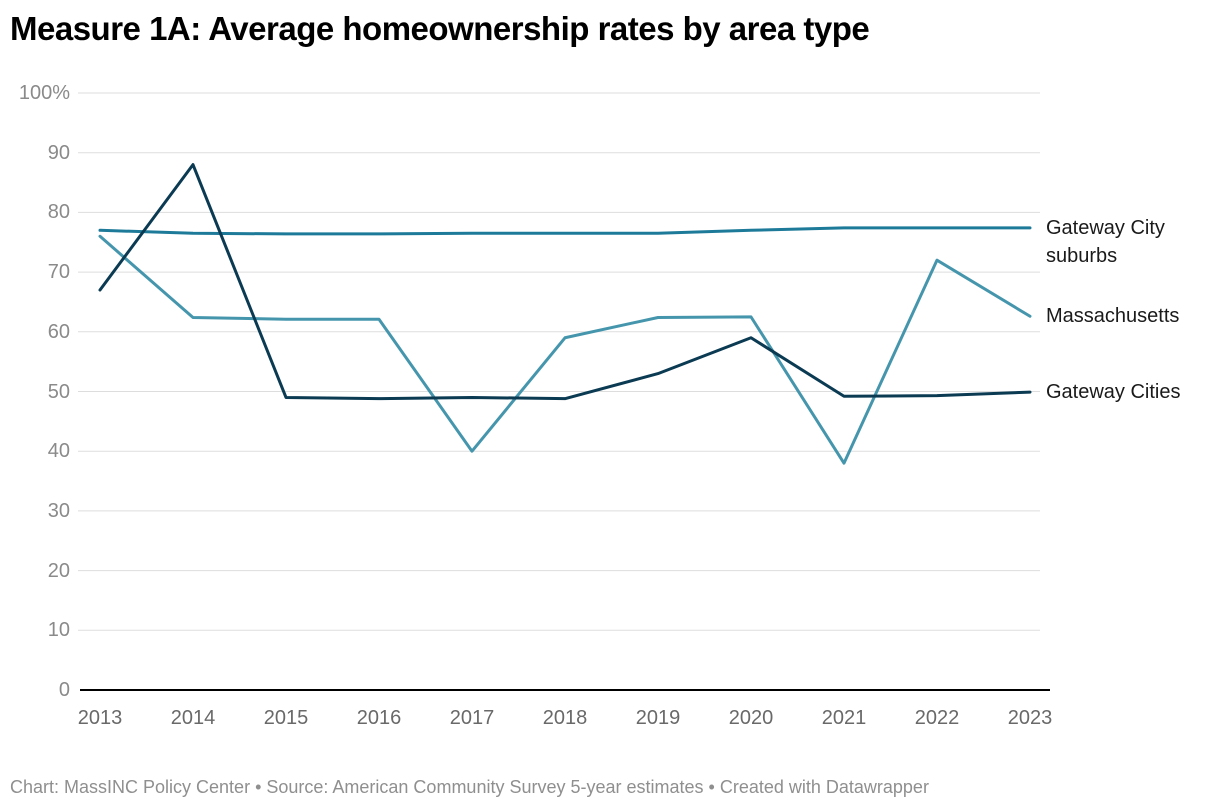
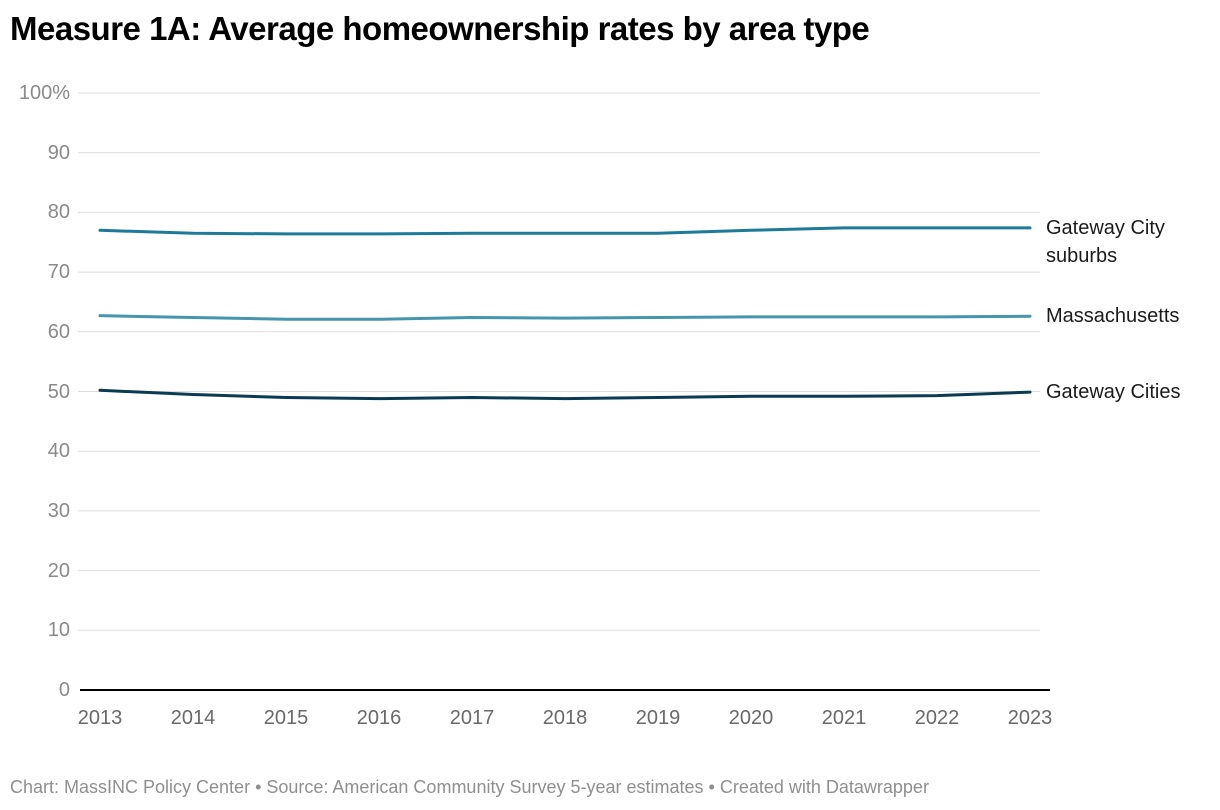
Massachusetts/2013: 76% -> 63%
Gateway Cities/2013: 67% -> 50%
Gateway Cities/2014: 88% -> 50%
Massachusetts/2017: 40% -> 62%
Massachusetts/2018: 59% -> 62%
Gateway Cities/2019: 53% -> 49%
Gateway Cities/2020: 59% -> 49%
Massachusetts/2021: 38% -> 62%
Massachusetts/2022: 72% -> 62%
